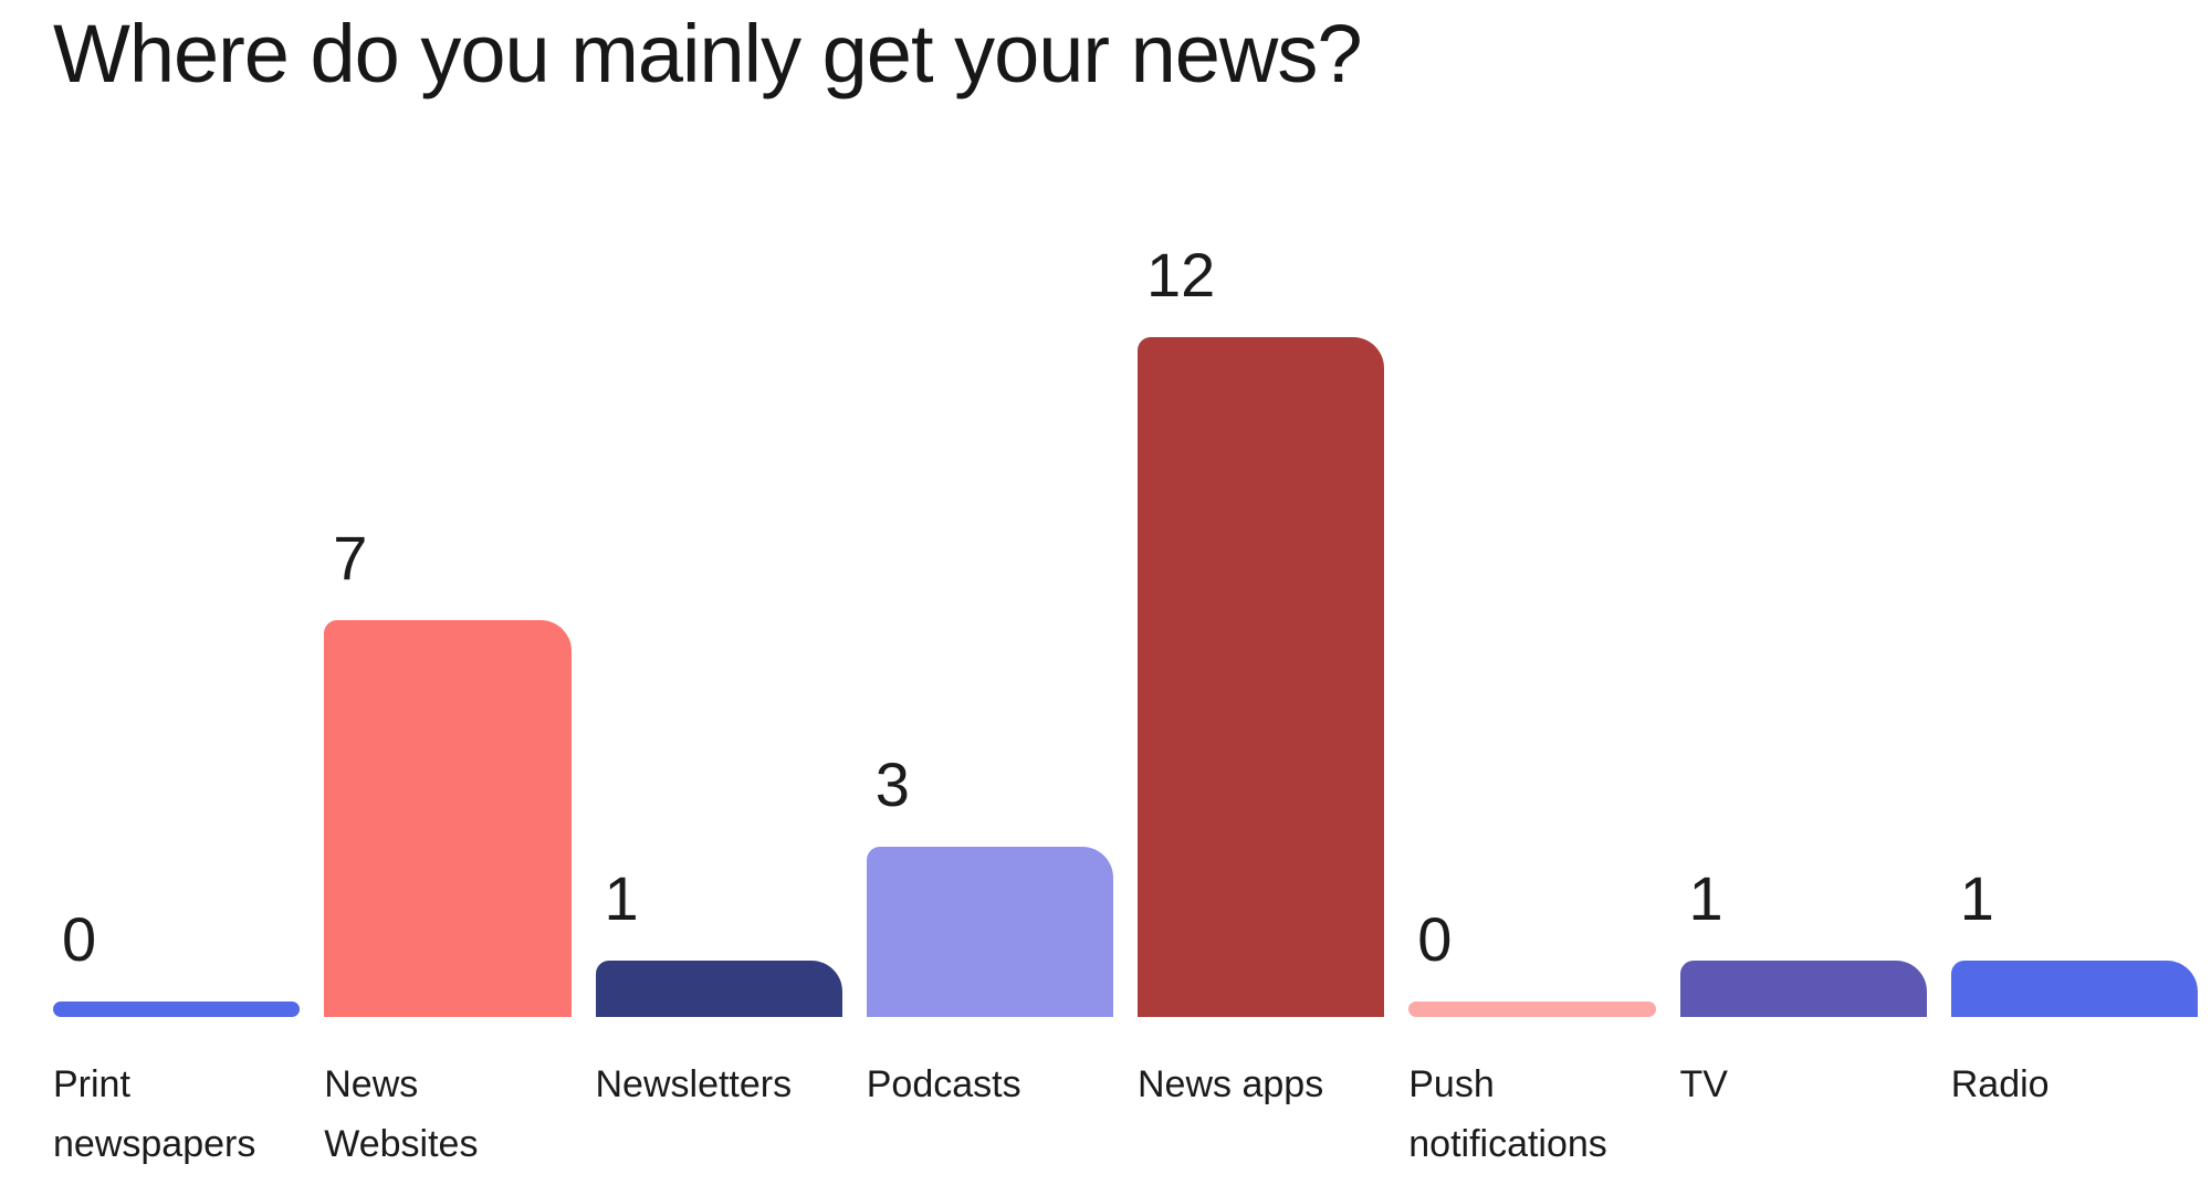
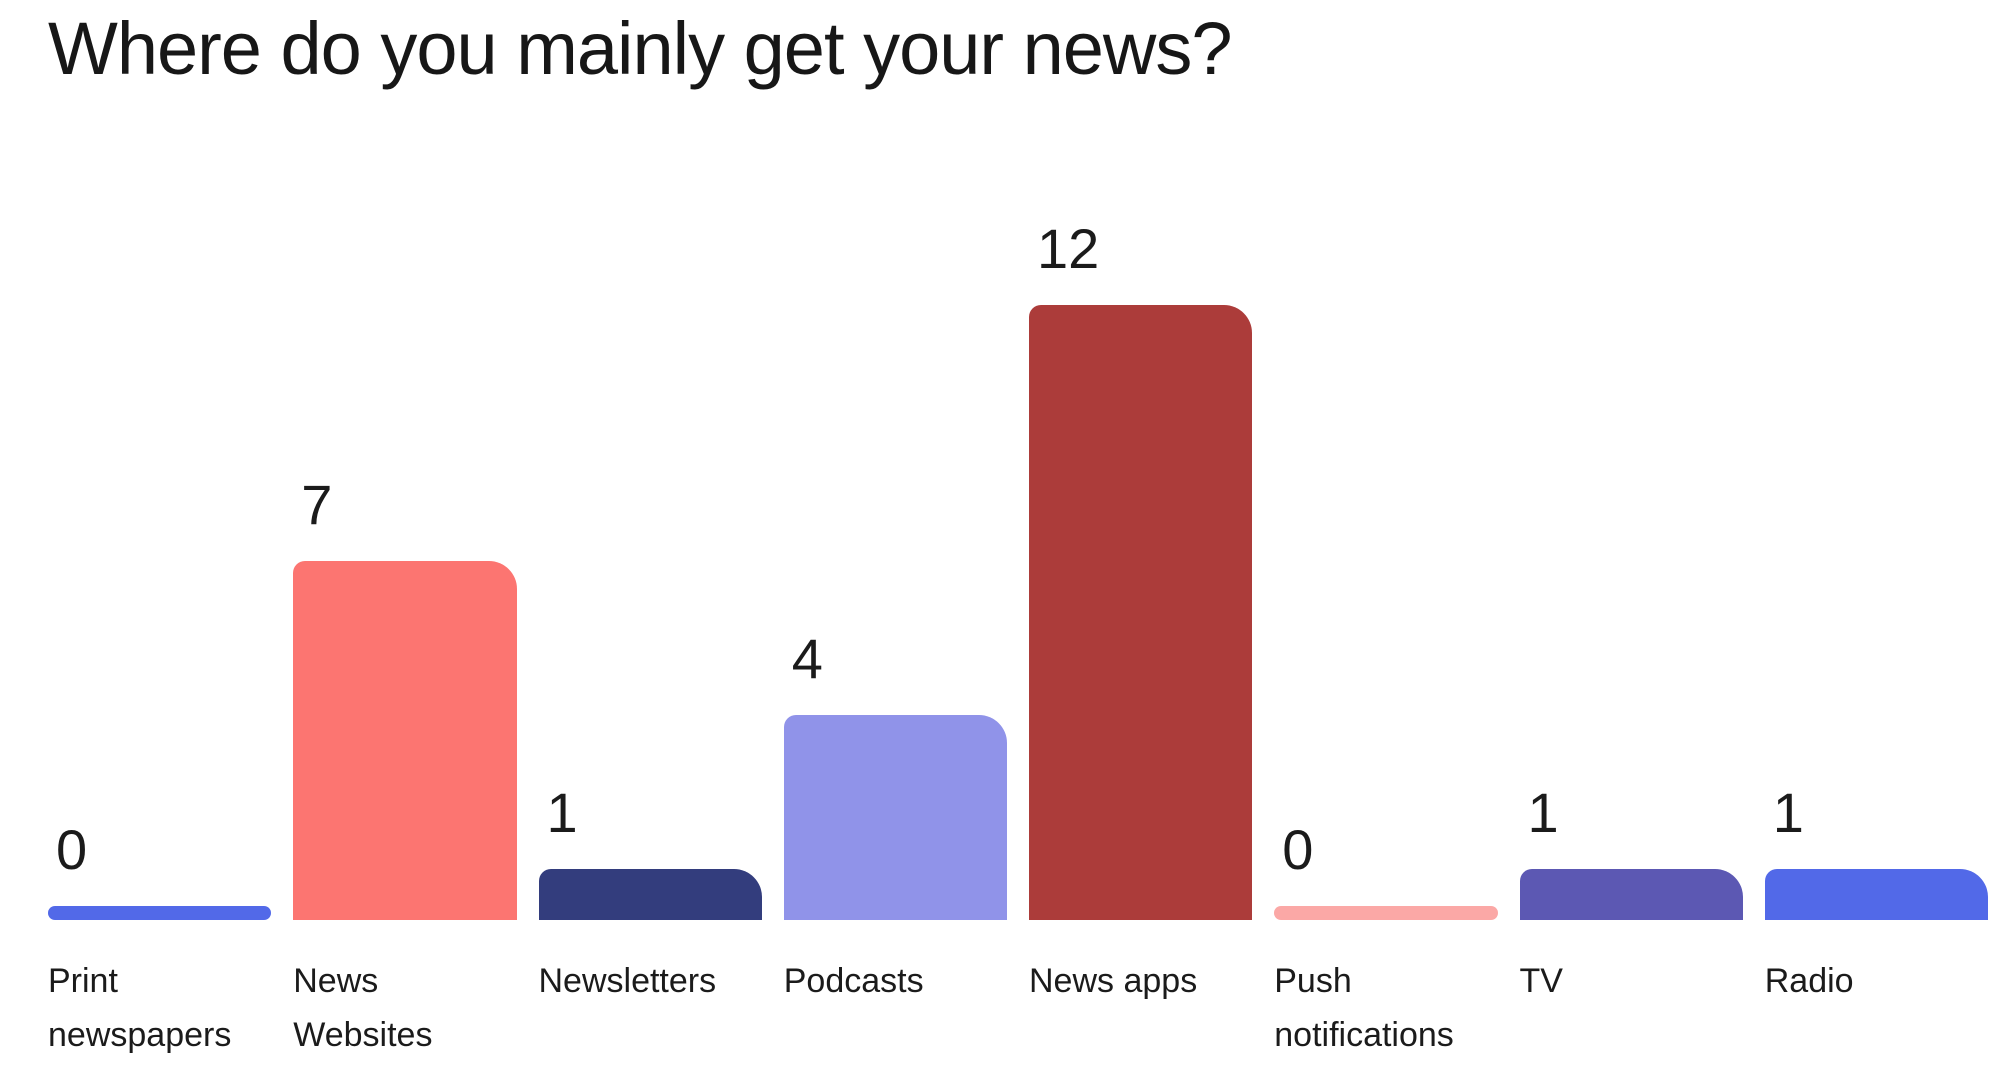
Podcasts: 3 -> 4
